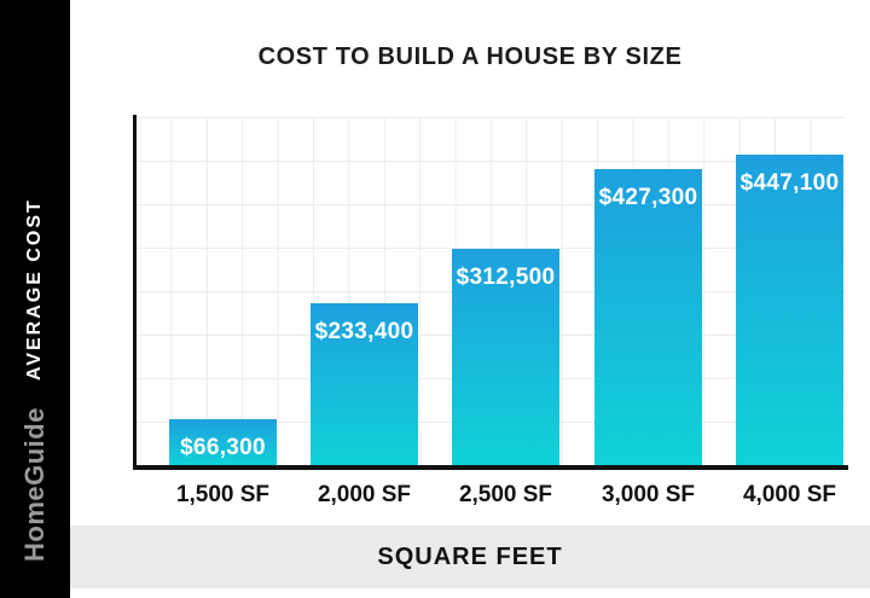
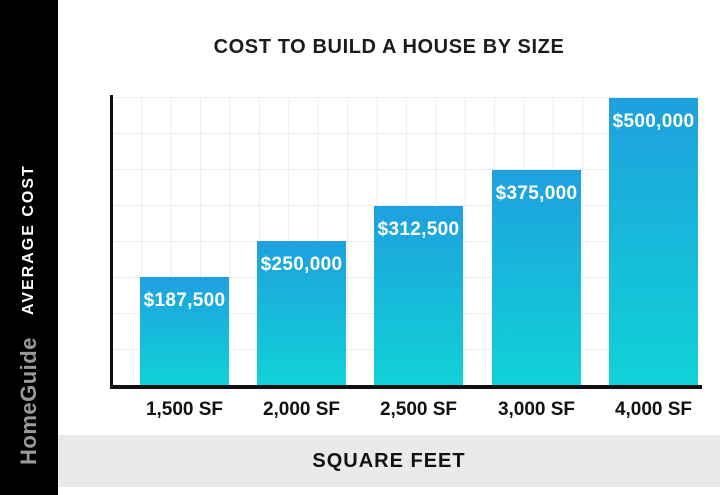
1,500 SF: $66,300 -> $187,500
2,000 SF: $233,400 -> $250,000
3,000 SF: $427,300 -> $375,000
4,000 SF: $447,100 -> $500,000
